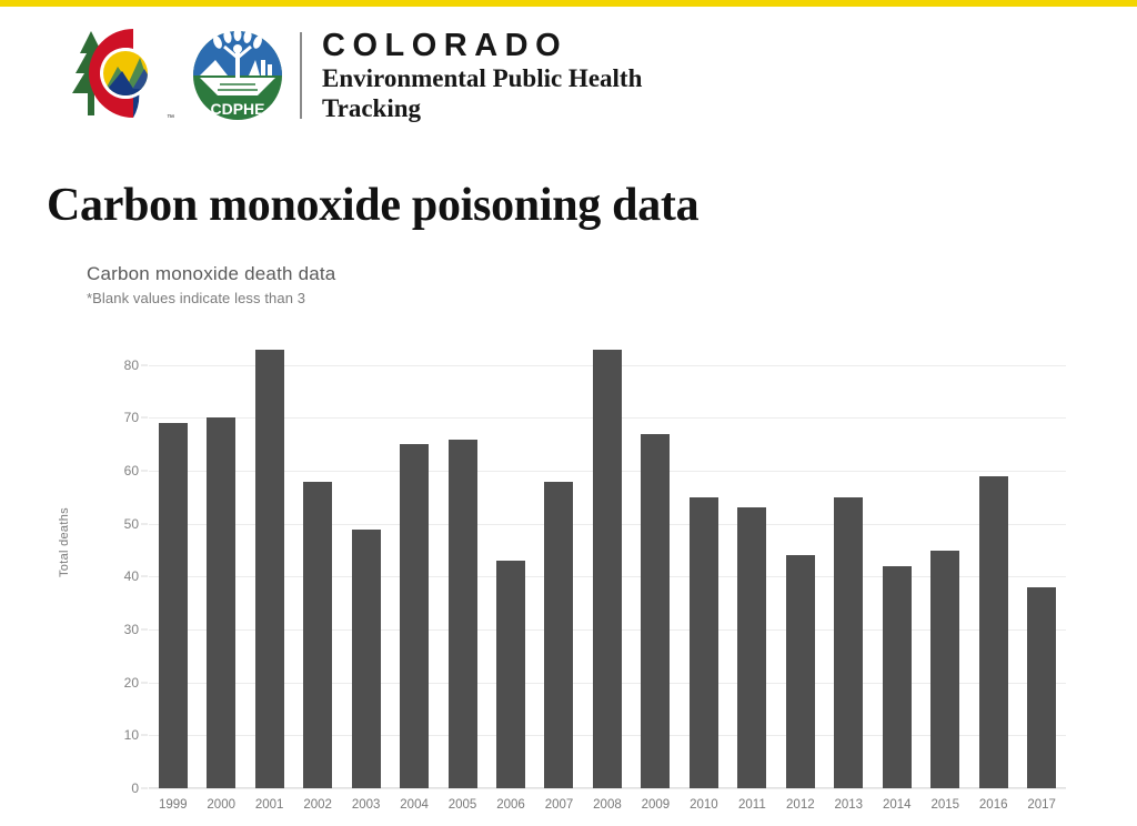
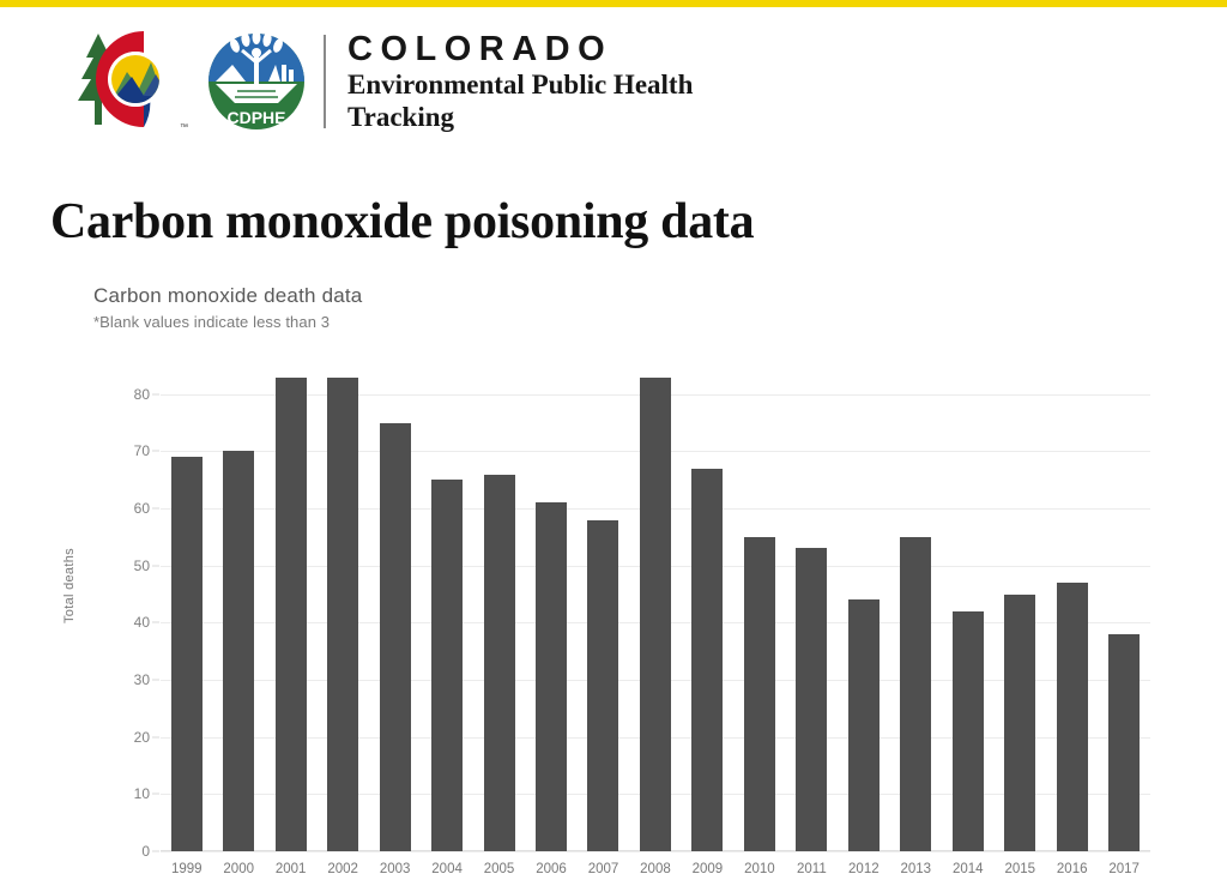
2002: 58 -> 83
2003: 49 -> 75
2006: 43 -> 61
2016: 59 -> 47
